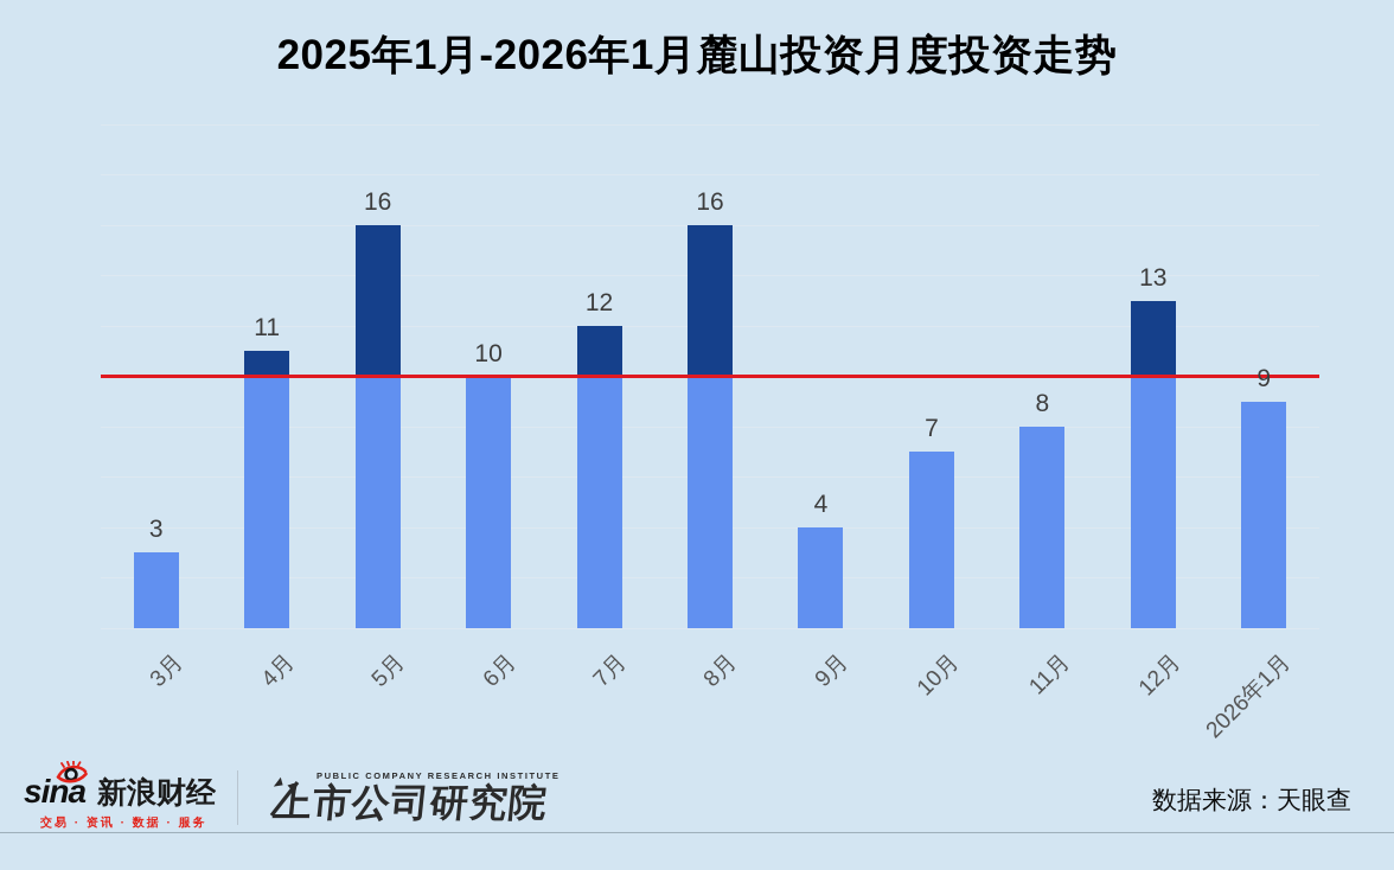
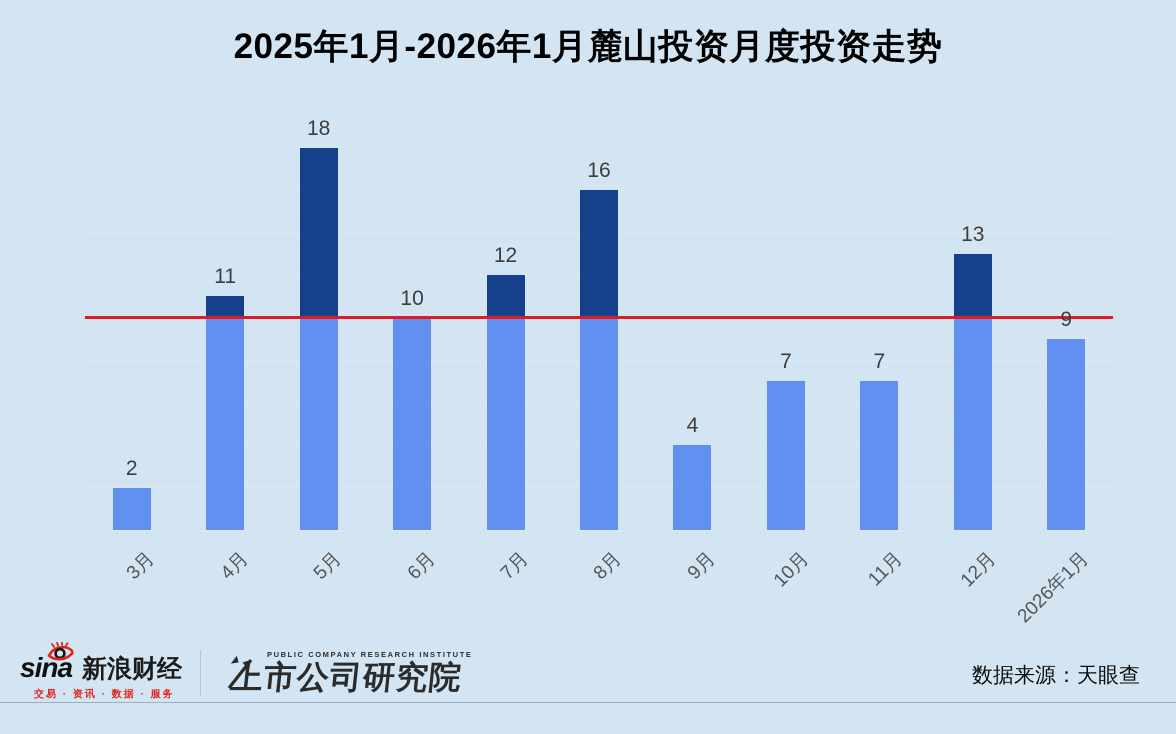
3月: 3 -> 2
5月: 16 -> 18
11月: 8 -> 7
